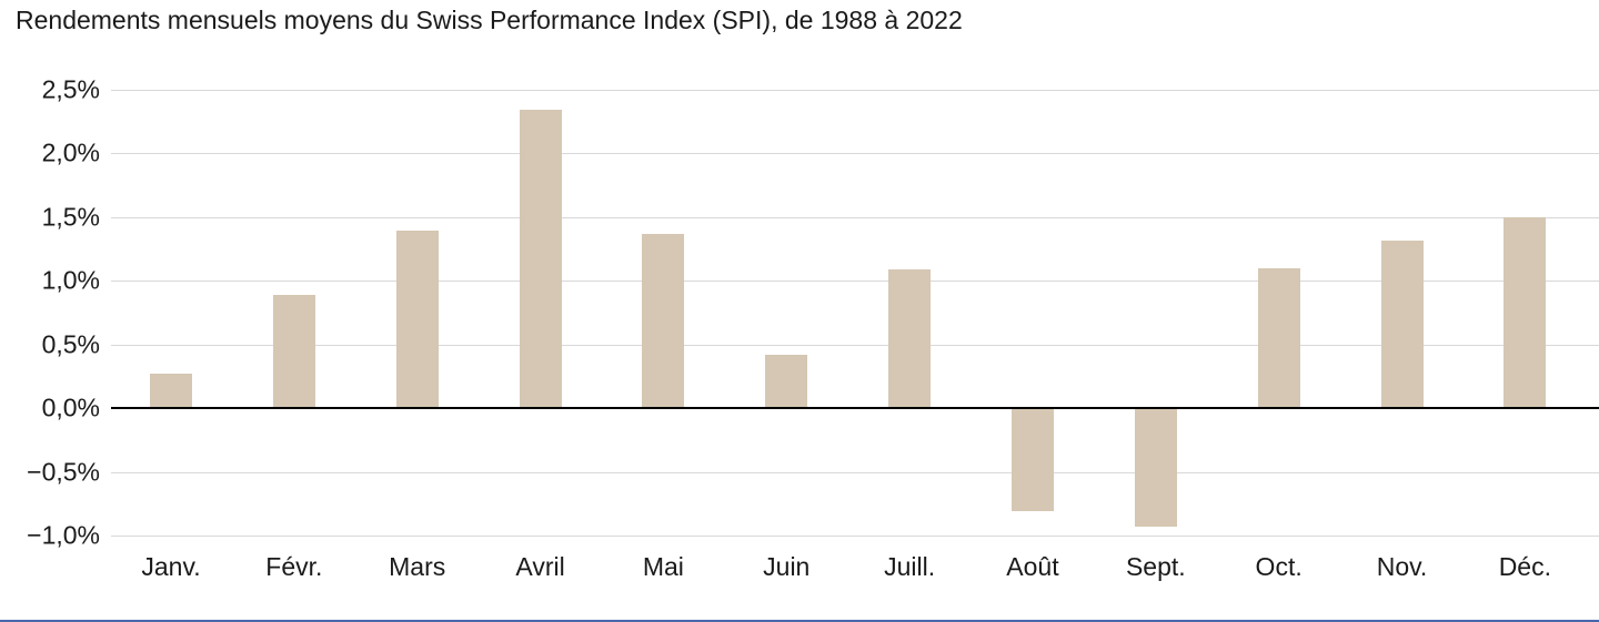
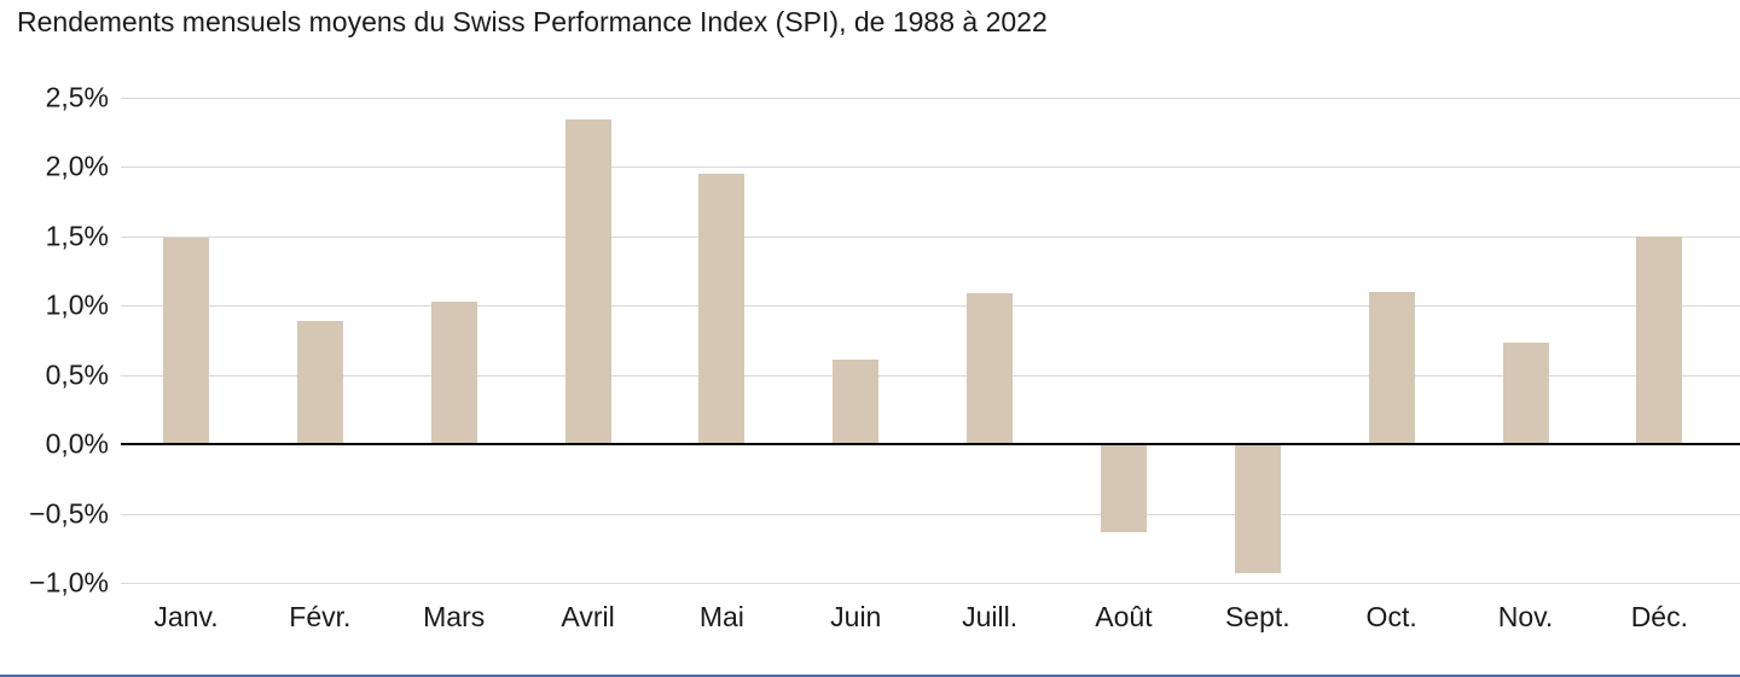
Janv.: 0,27% -> 1,49%
Mars: 1,39% -> 1,03%
Mai: 1,37% -> 1,95%
Juin: 0,42% -> 0,61%
Août: -0,81% -> -0,63%
Nov.: 1,32% -> 0,73%
